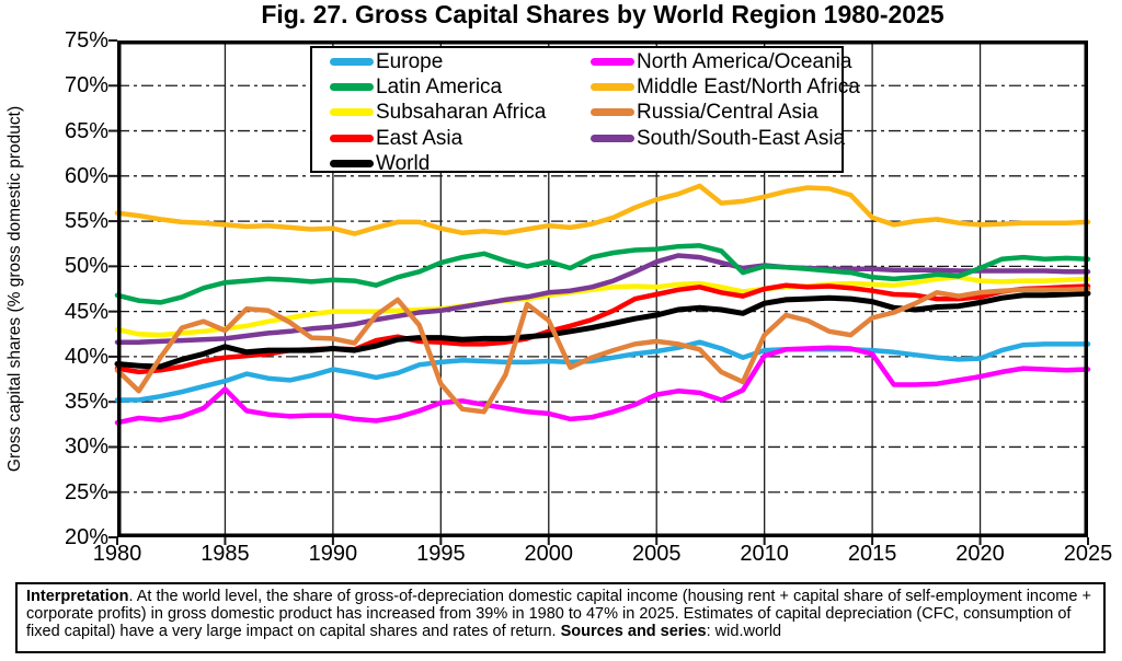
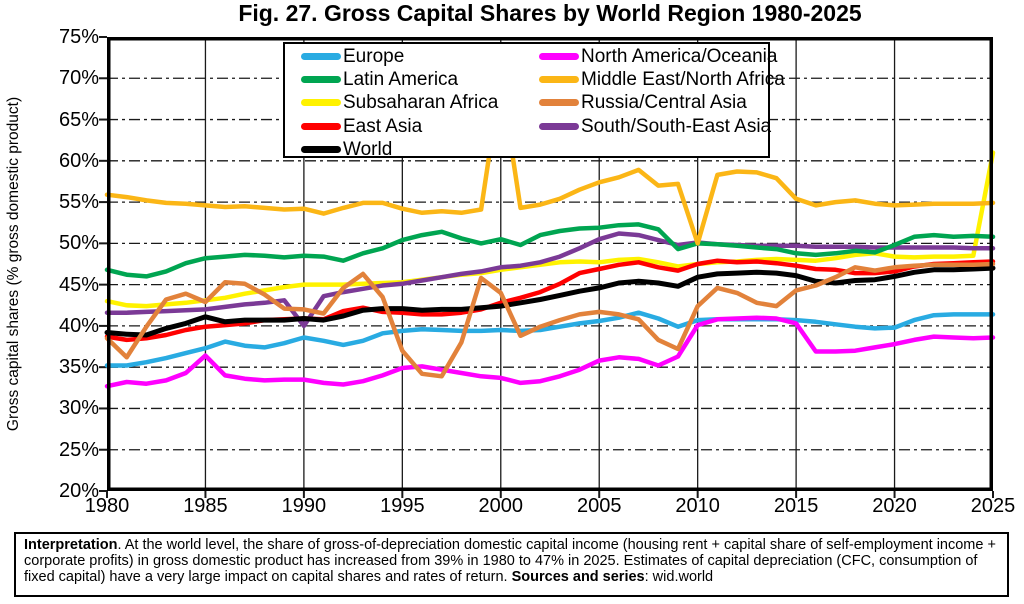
South/South-East Asia/1990: 43% -> 40%
Middle East/North Africa/2000: 54% -> 70%
Middle East/North Africa/2010: 58% -> 50%
Subsaharan Africa/2025: 49% -> 61%
